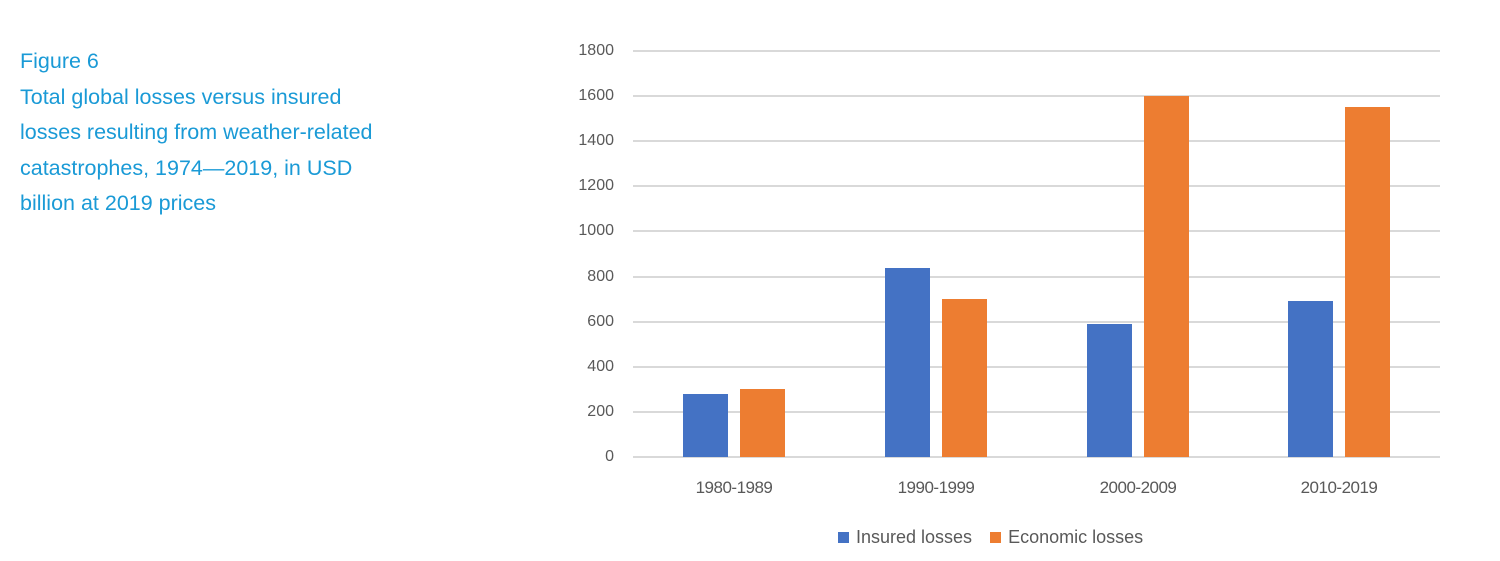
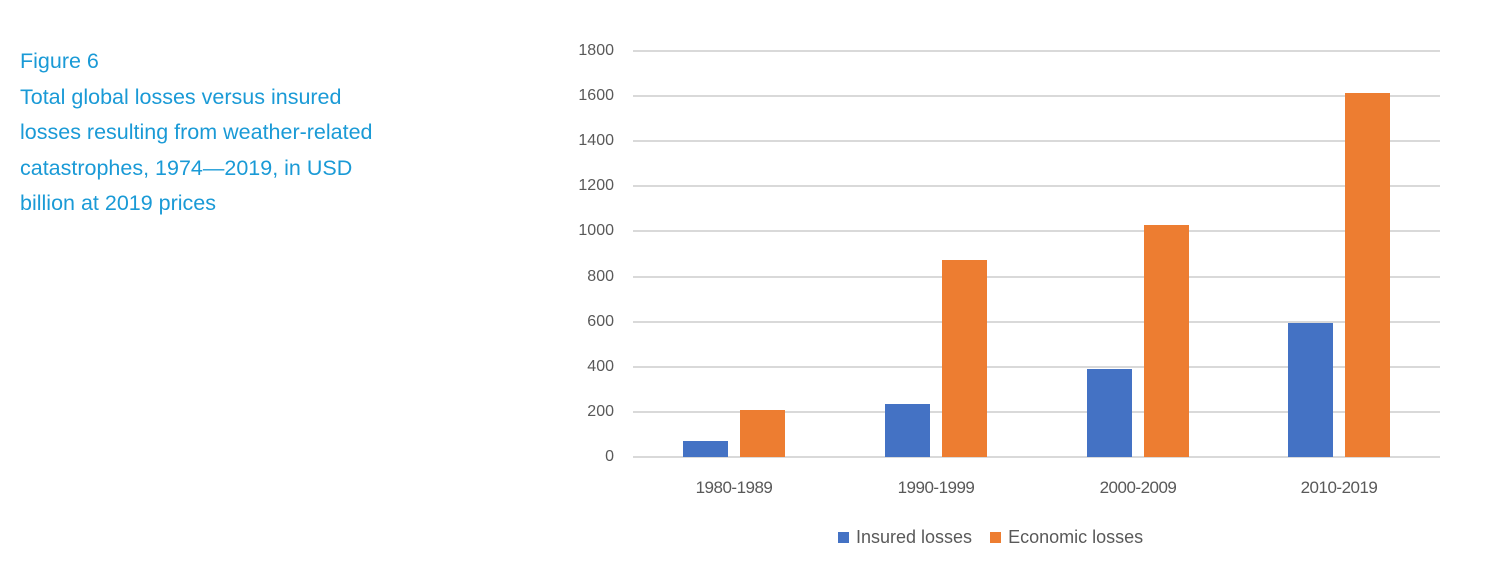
Insured losses/1980-1989: 280 -> 70
Economic losses/1980-1989: 300 -> 210
Insured losses/1990-1999: 840 -> 240
Economic losses/1990-1999: 700 -> 880
Insured losses/2000-2009: 590 -> 390
Economic losses/2000-2009: 1600 -> 1030
Insured losses/2010-2019: 690 -> 600
Economic losses/2010-2019: 1550 -> 1620
